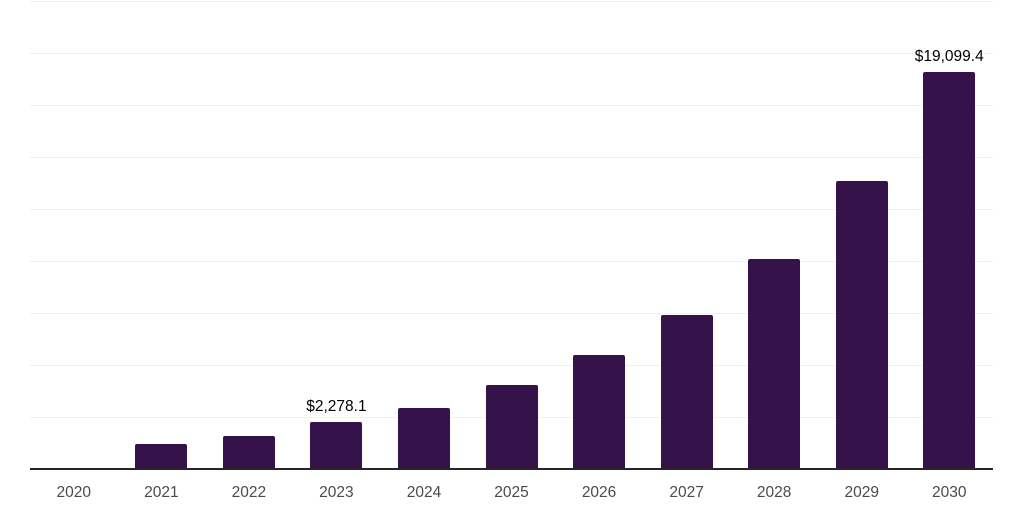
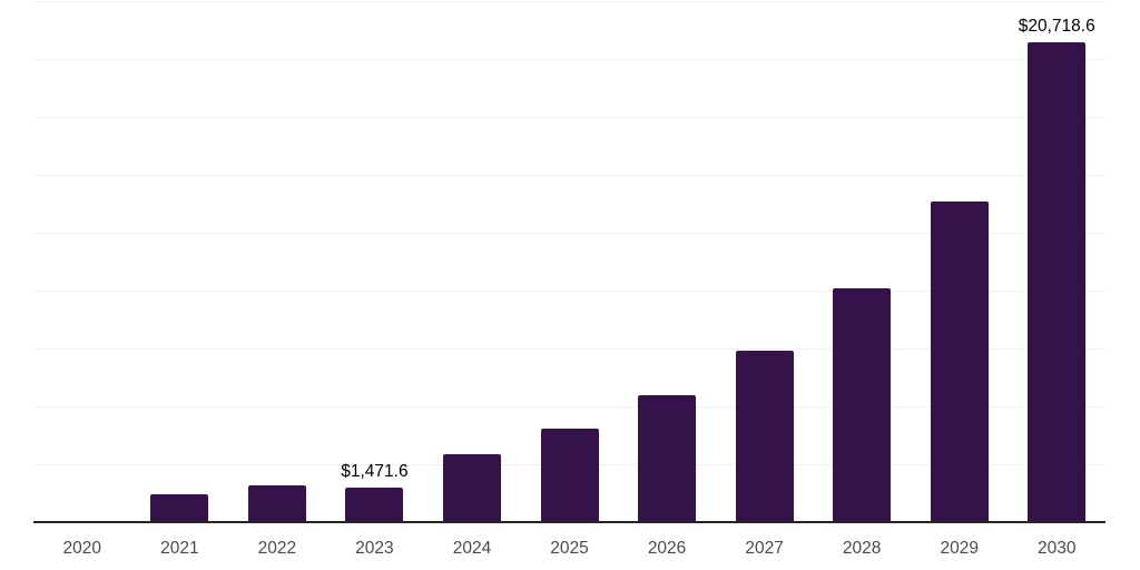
2023: $2,278.1 -> $1,471.6
2030: $19,099.4 -> $20,718.6
